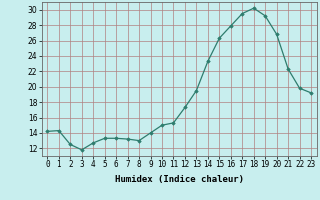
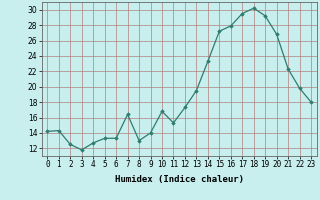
7: 13.2 -> 16.4
10: 15.0 -> 16.8
15: 26.3 -> 27.2
23: 19.2 -> 18.0
